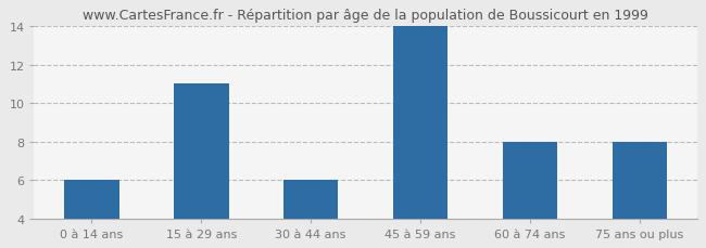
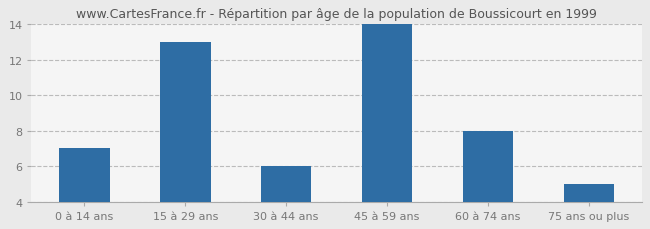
0 à 14 ans: 6 -> 7
15 à 29 ans: 11 -> 13
75 ans ou plus: 8 -> 5
